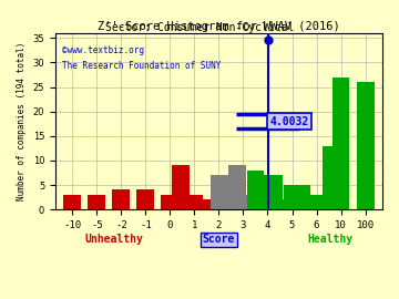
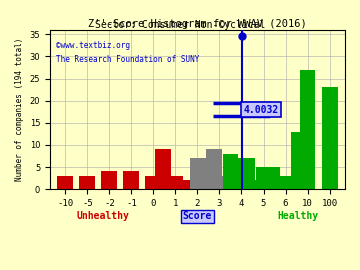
100: 26 -> 23
